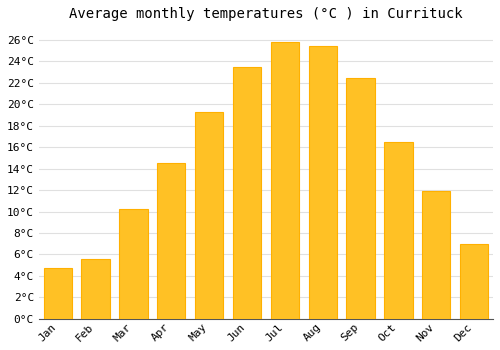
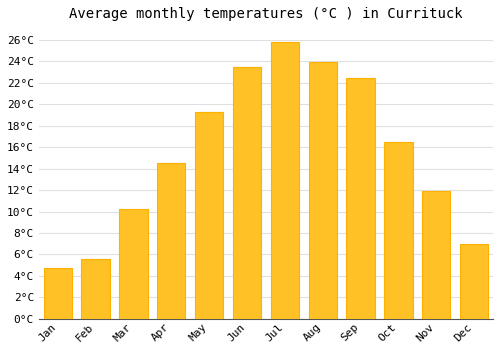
Aug: 25.4°C -> 23.9°C
